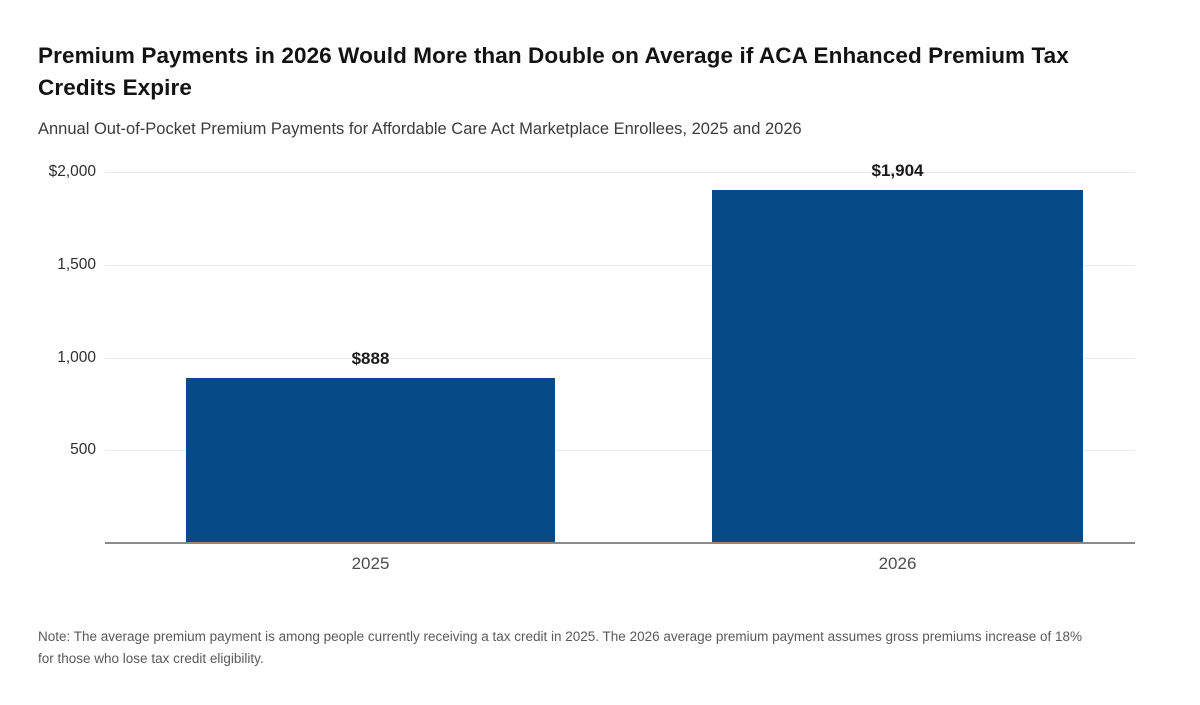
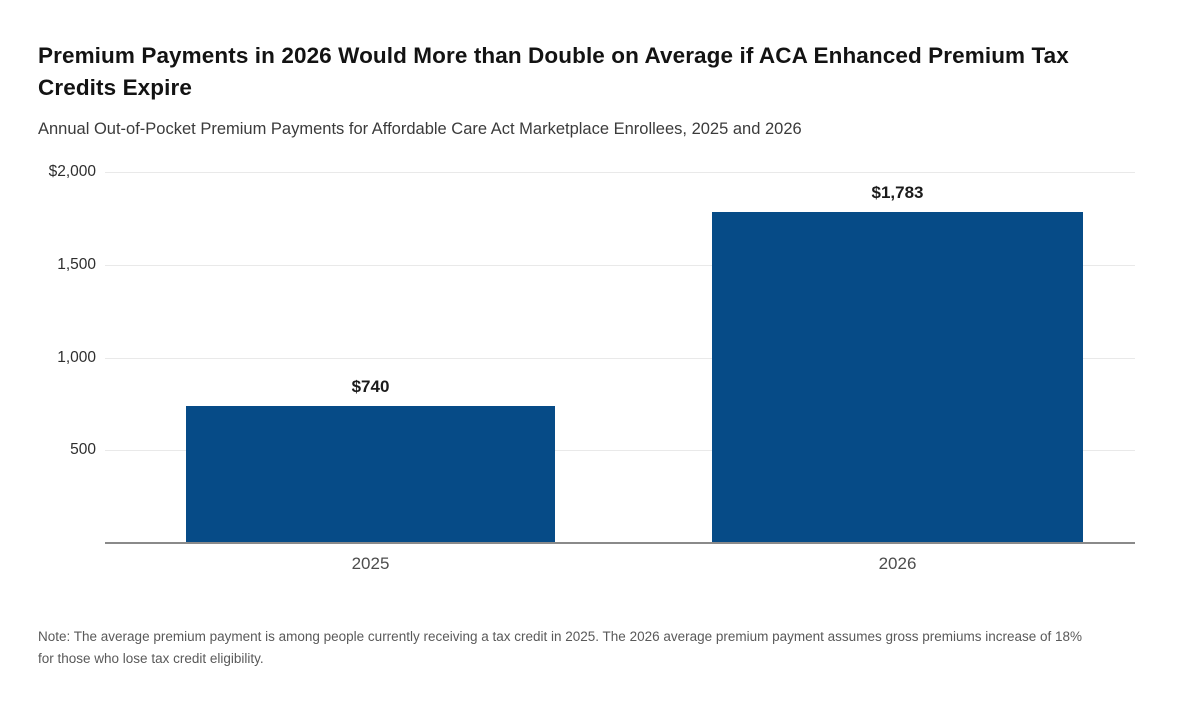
2025: $888 -> $740
2026: $1,904 -> $1,783
